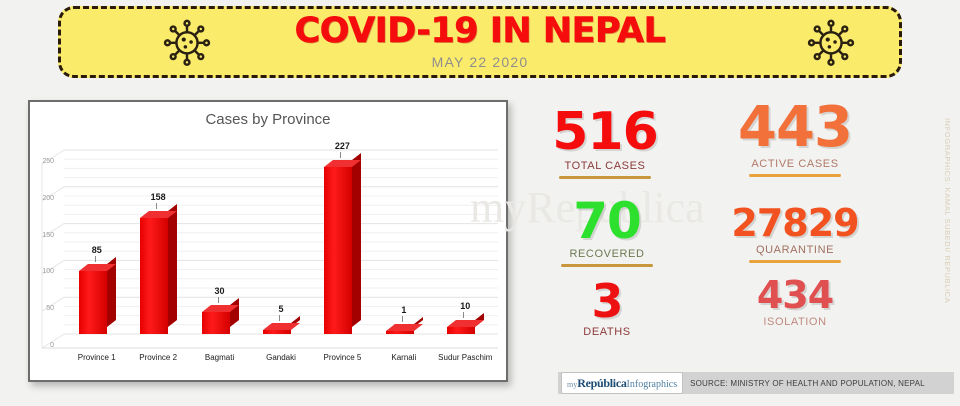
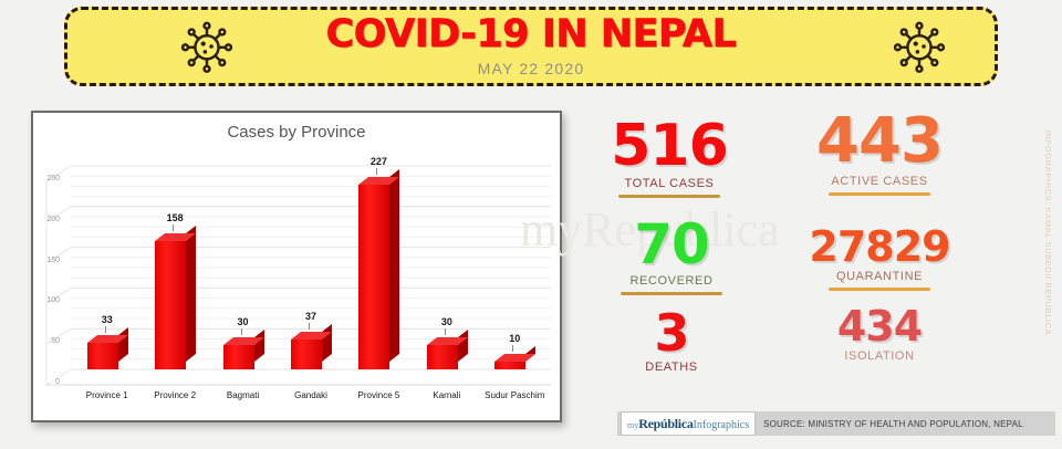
Province 1: 85 -> 33
Gandaki: 5 -> 37
Karnali: 1 -> 30
